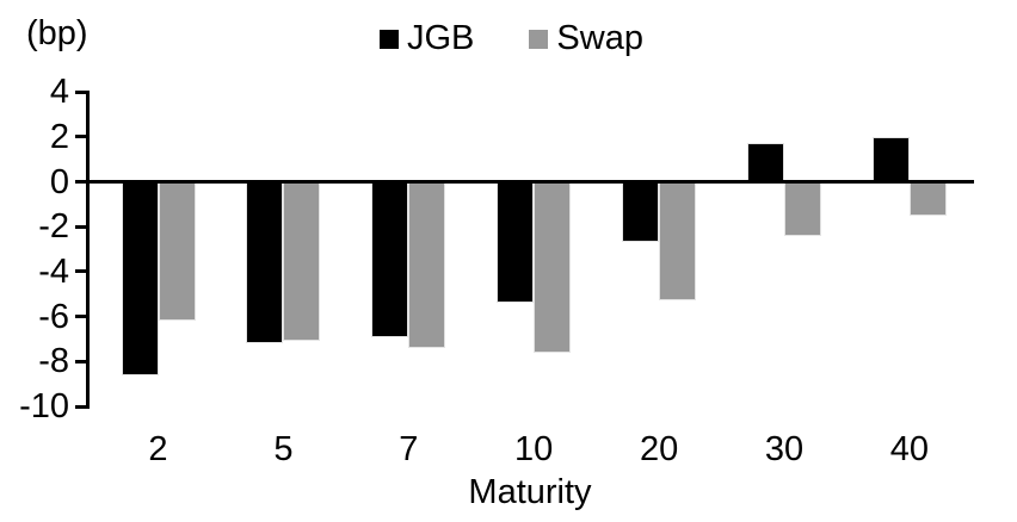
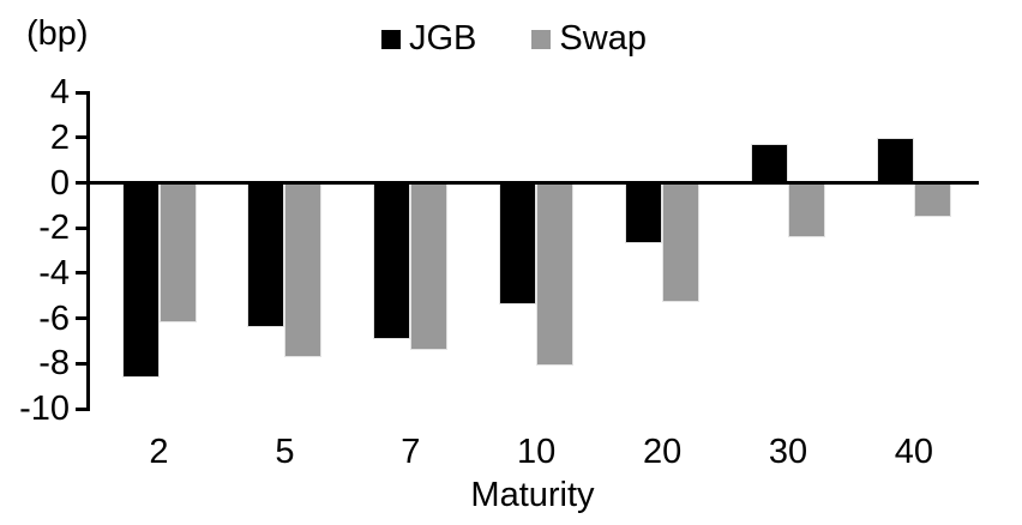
JGB/5: -7.2 -> -6.4
Swap/5: -7.1 -> -7.7
Swap/10: -7.6 -> -8.1
